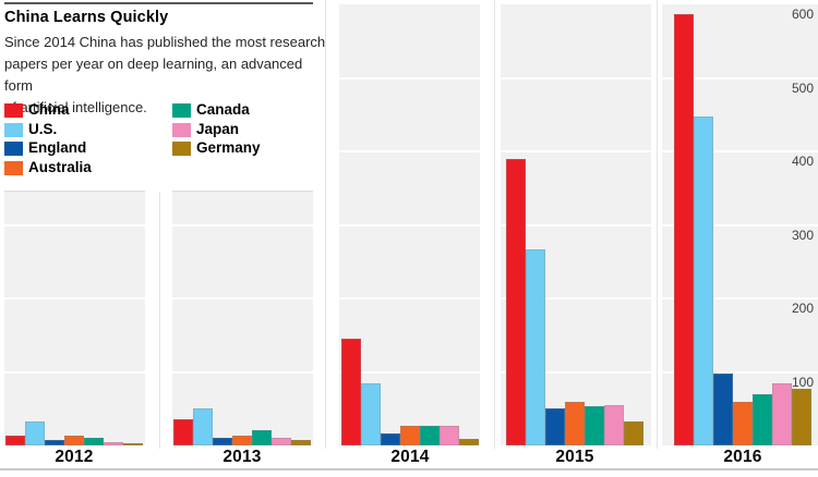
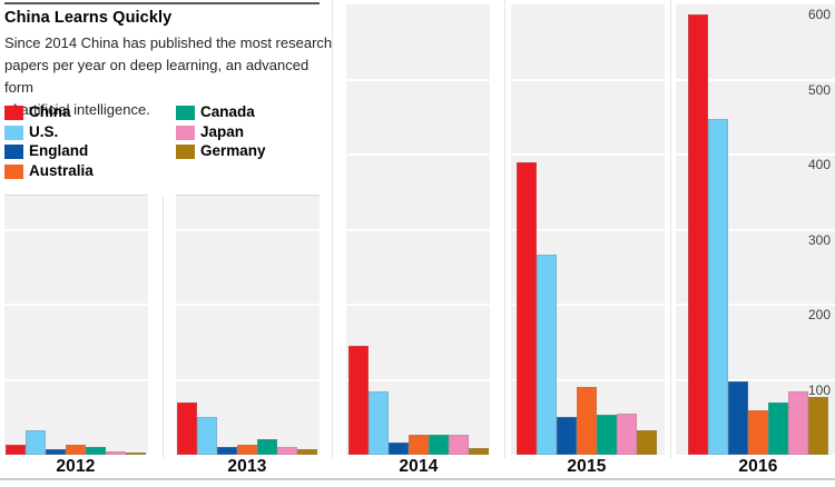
China/2013: 40 -> 70
Australia/2015: 60 -> 90
